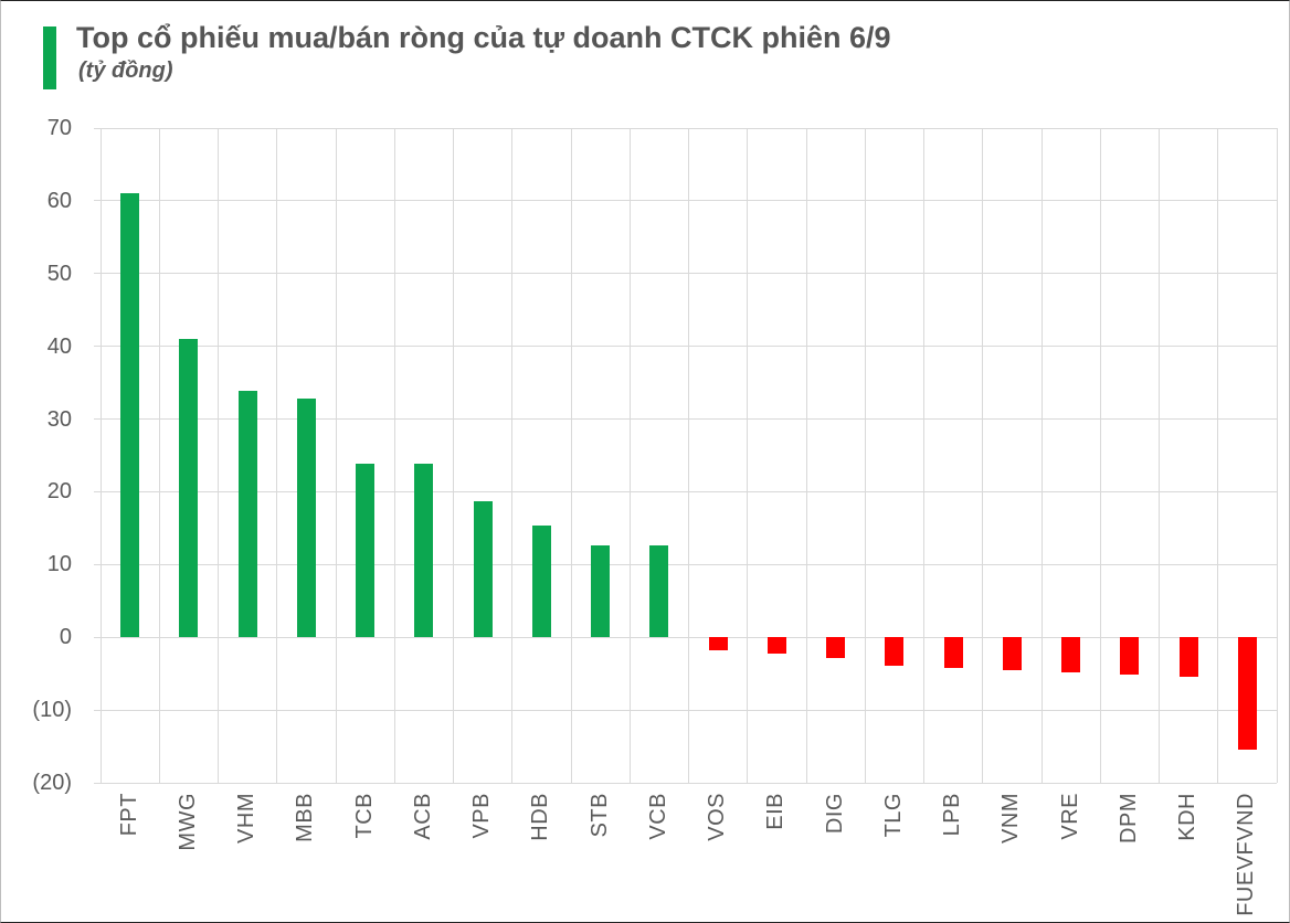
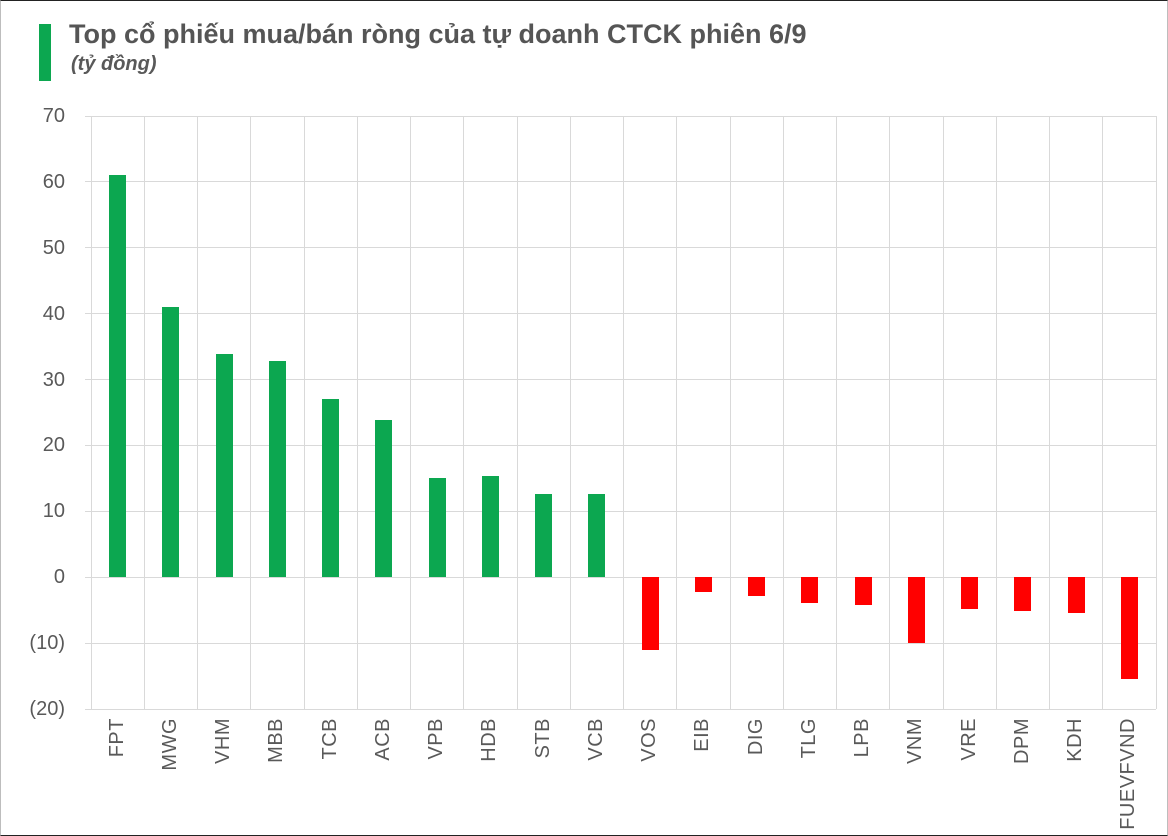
TCB: 24 -> 27
VPB: 19 -> 15
VOS: -2 -> -11
VNM: -4 -> -10
